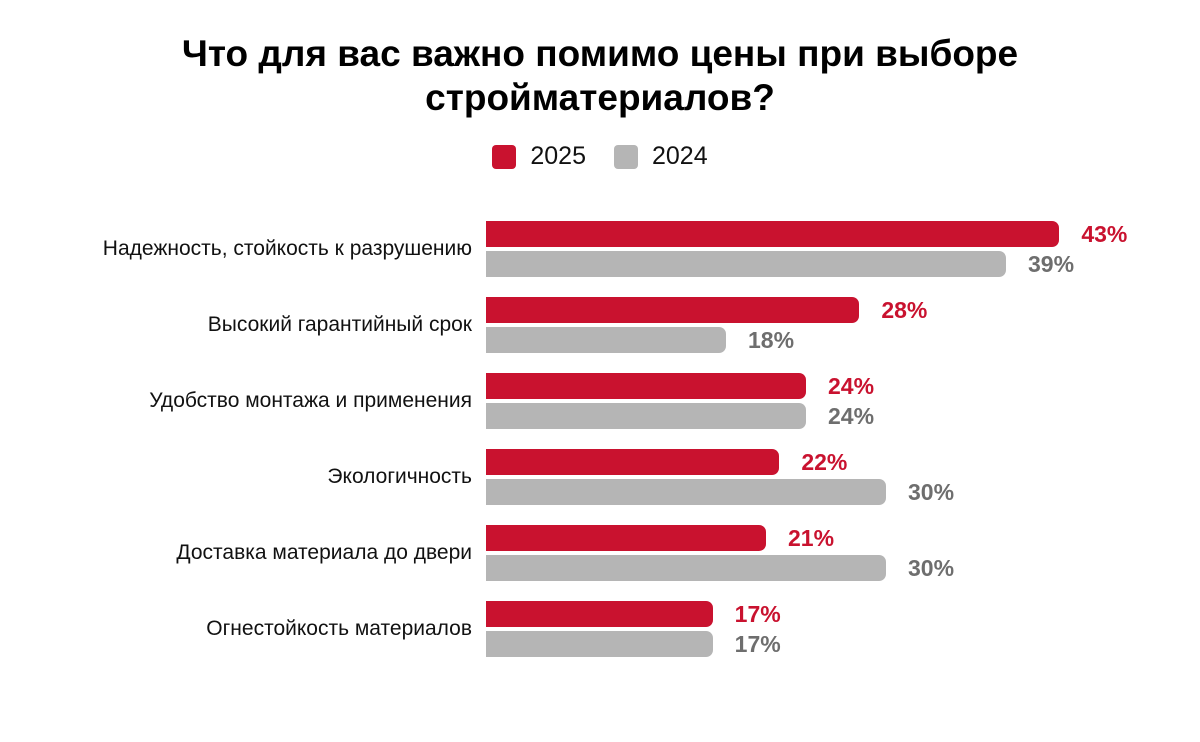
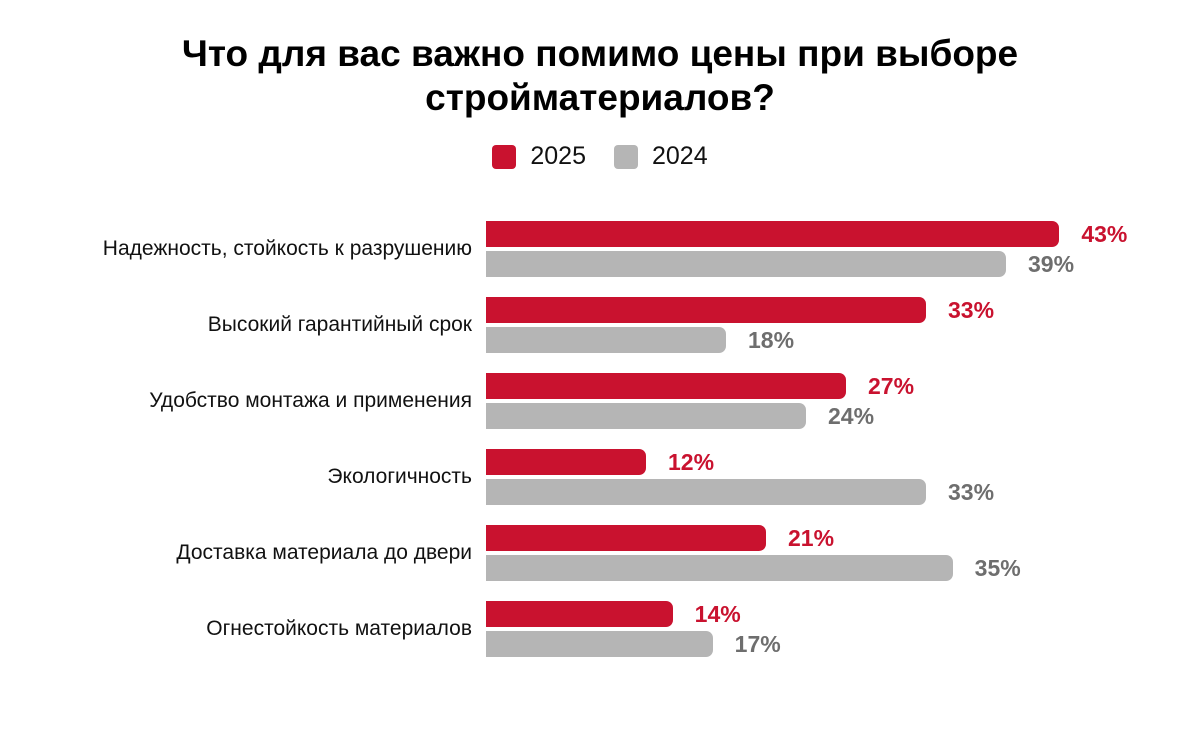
2025/Высокий гарантийный срок: 28% -> 33%
2025/Удобство монтажа и применения: 24% -> 27%
2025/Экологичность: 22% -> 12%
2024/Экологичность: 30% -> 33%
2024/Доставка материала до двери: 30% -> 35%
2025/Огнестойкость материалов: 17% -> 14%
